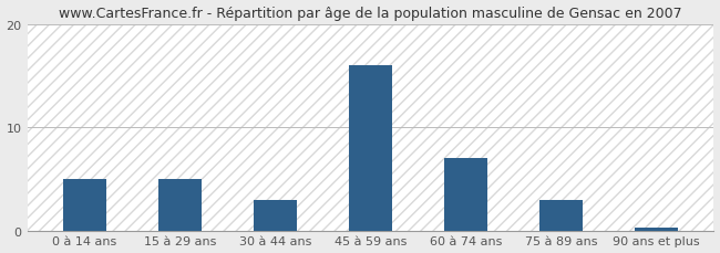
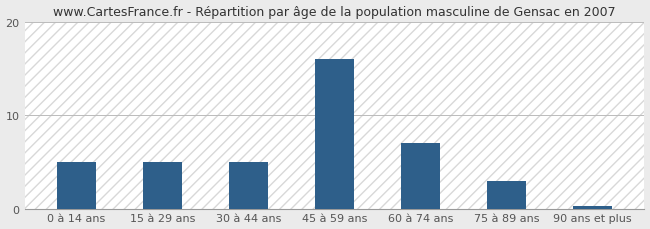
30 à 44 ans: 3.0 -> 5.0
